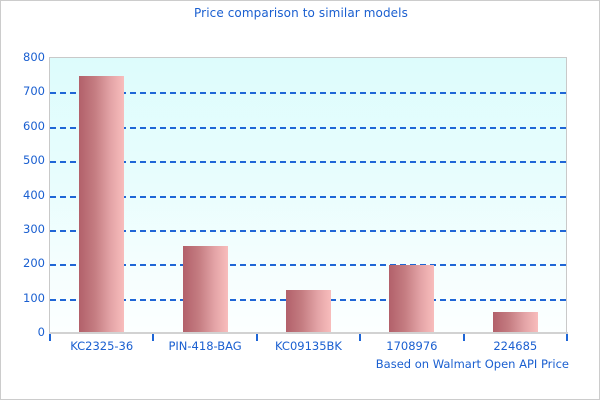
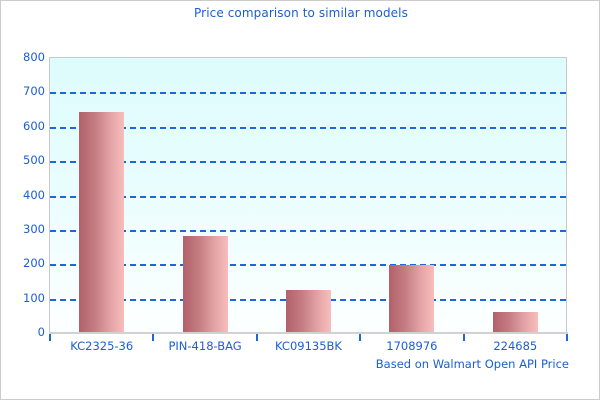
KC2325-36: 740 -> 640
PIN-418-BAG: 250 -> 280
